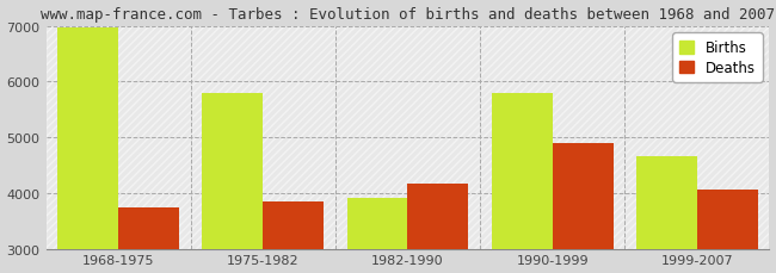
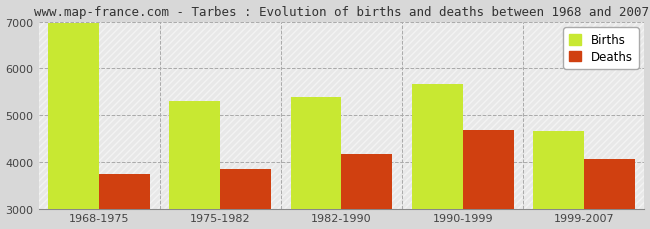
Births/1975-1982: 5800 -> 5300
Births/1982-1990: 3900 -> 5390
Births/1990-1999: 5800 -> 5670
Deaths/1990-1999: 4900 -> 4680
